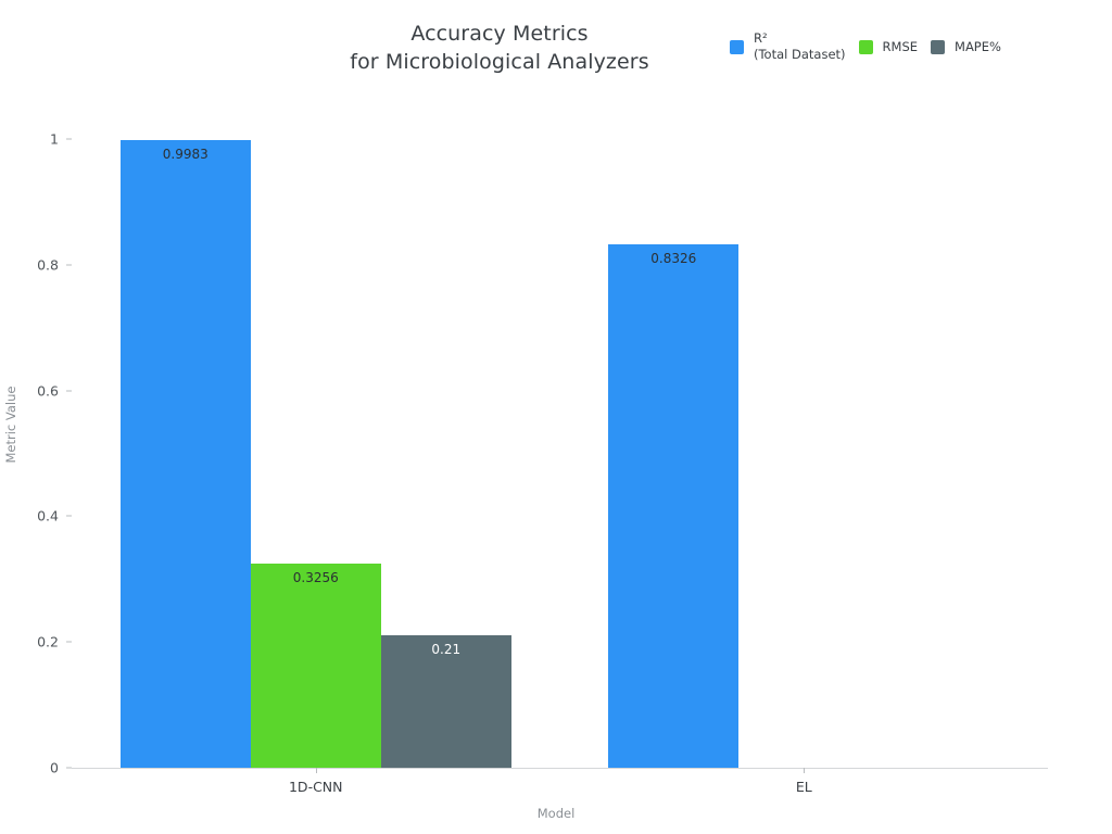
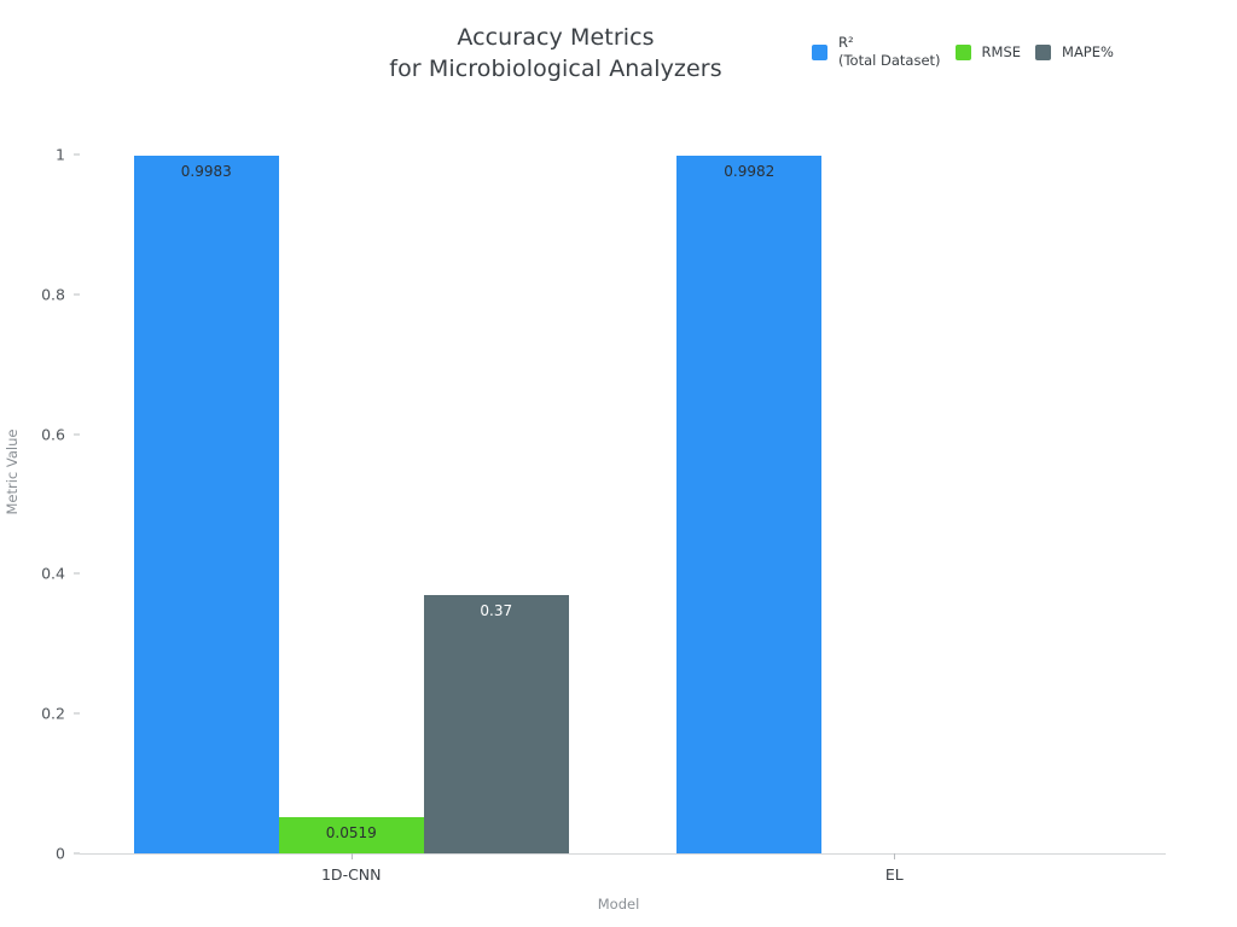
RMSE/1D-CNN: 0.3256 -> 0.0519
MAPE%/1D-CNN: 0.21 -> 0.37
R²/EL: 0.8326 -> 0.9982
